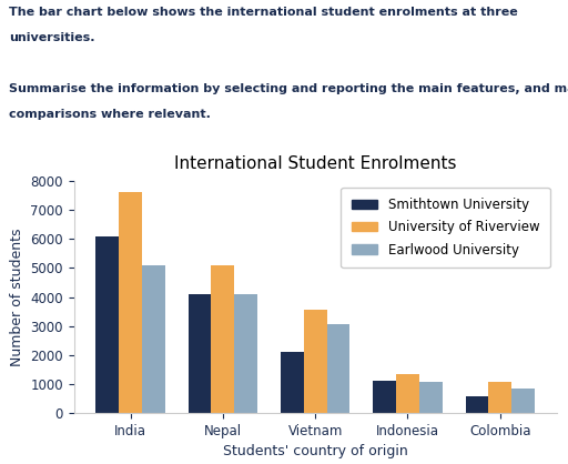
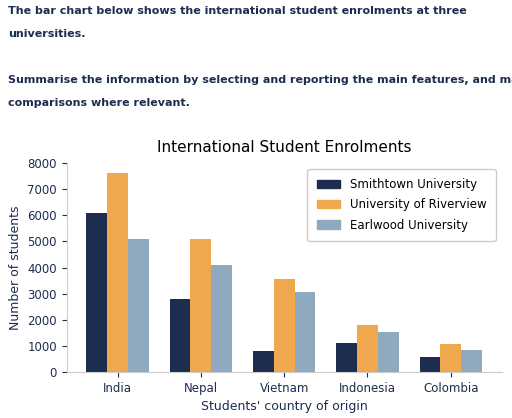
Smithtown University/Nepal: 4100 -> 2800
Smithtown University/Vietnam: 2100 -> 800
University of Riverview/Indonesia: 1350 -> 1800
Earlwood University/Indonesia: 1080 -> 1550
